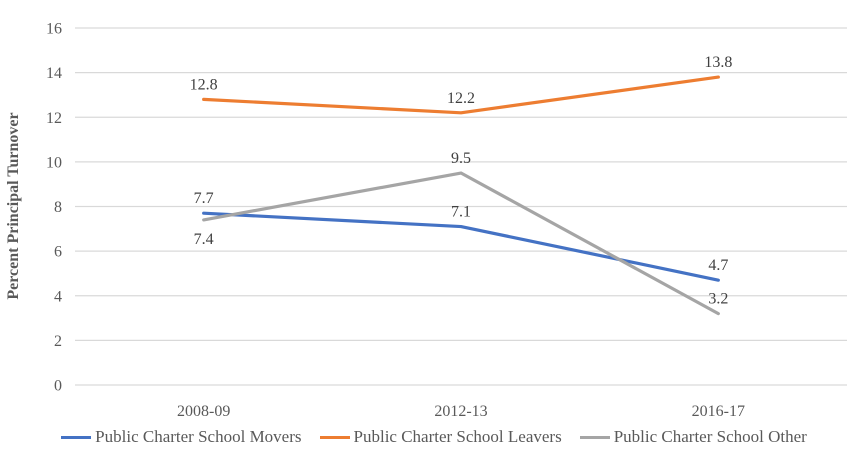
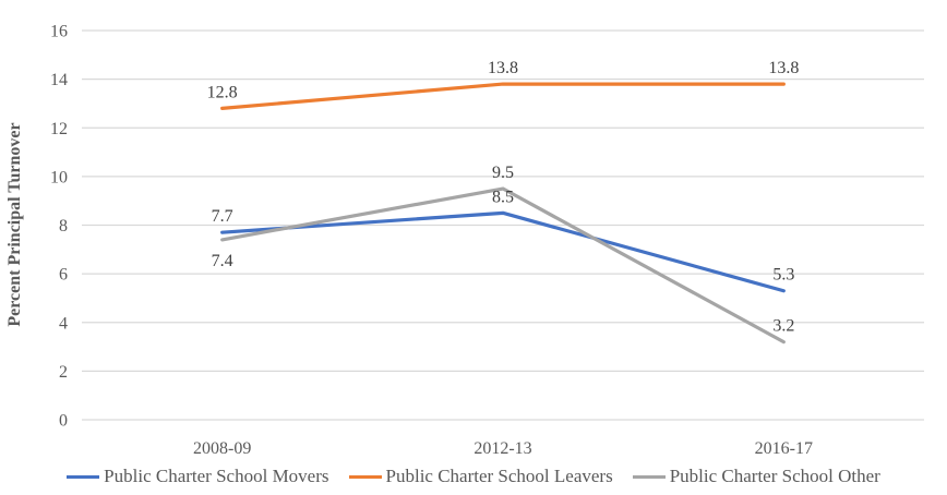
Public Charter School Movers/2012-13: 7.1 -> 8.5
Public Charter School Leavers/2012-13: 12.2 -> 13.8
Public Charter School Movers/2016-17: 4.7 -> 5.3
